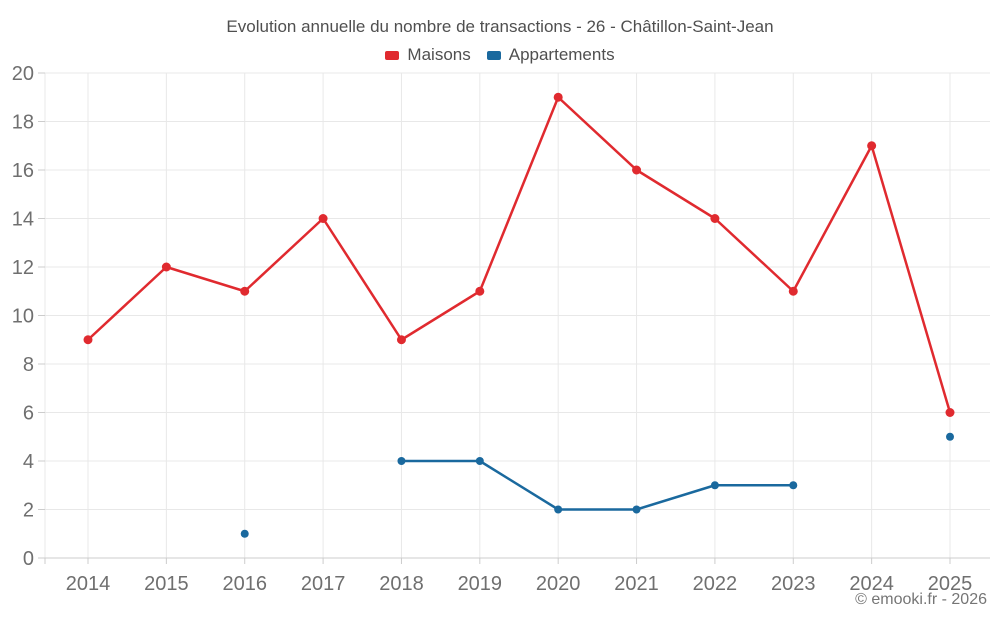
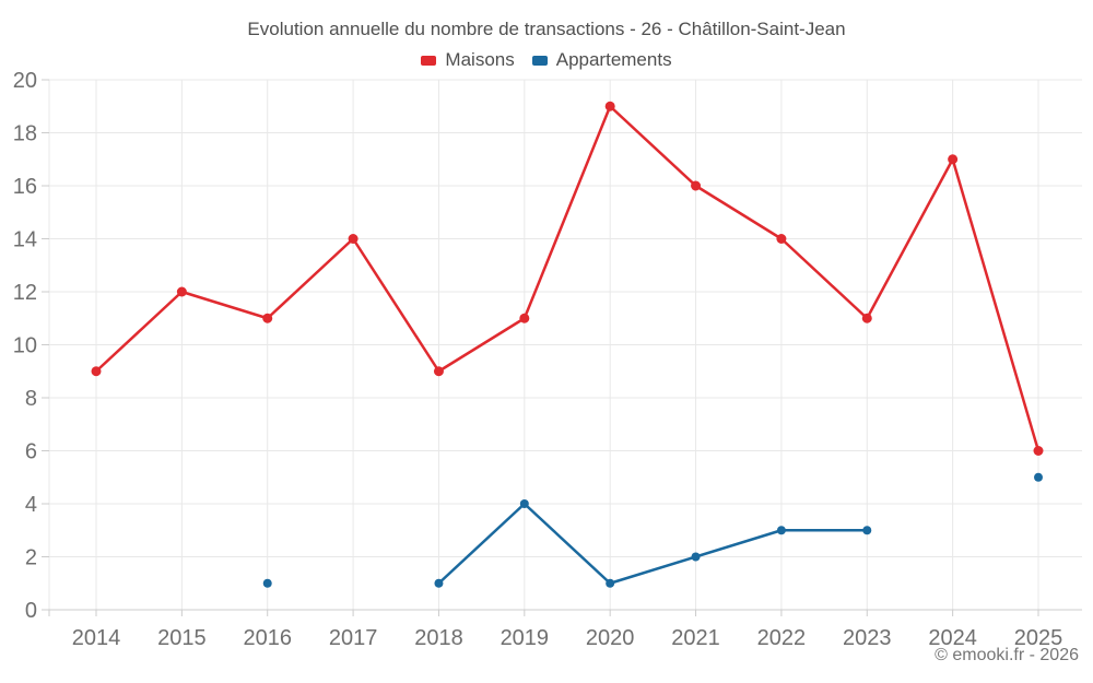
Appartements/2018: 4 -> 1
Appartements/2020: 2 -> 1
